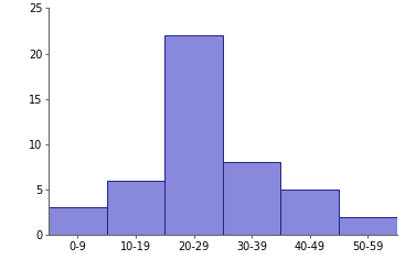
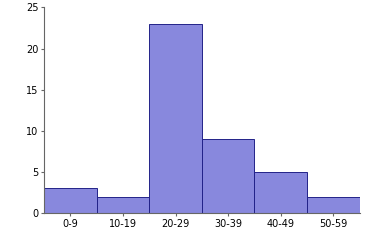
10-19: 6 -> 2
20-29: 22 -> 23
30-39: 8 -> 9
